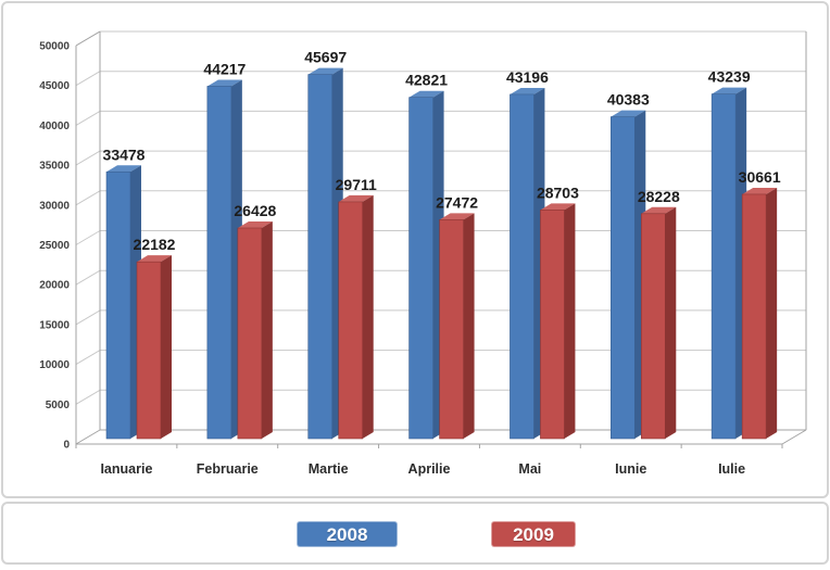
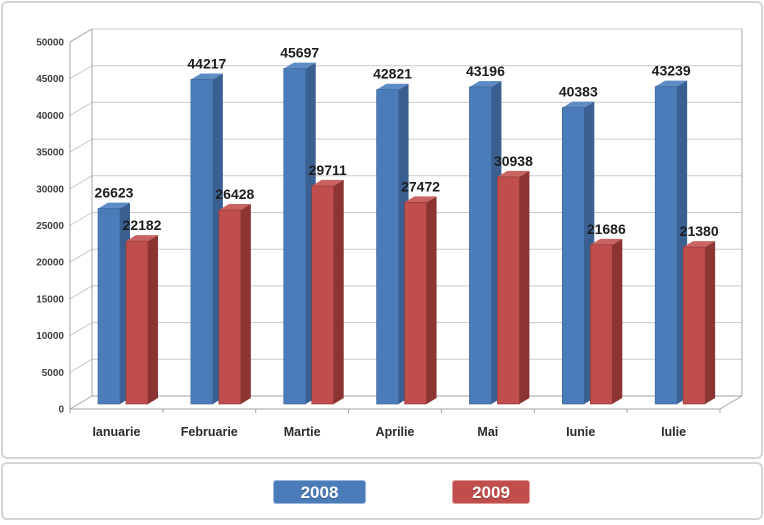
2008/Ianuarie: 33478 -> 26623
2009/Mai: 28703 -> 30938
2009/Iunie: 28228 -> 21686
2009/Iulie: 30661 -> 21380
